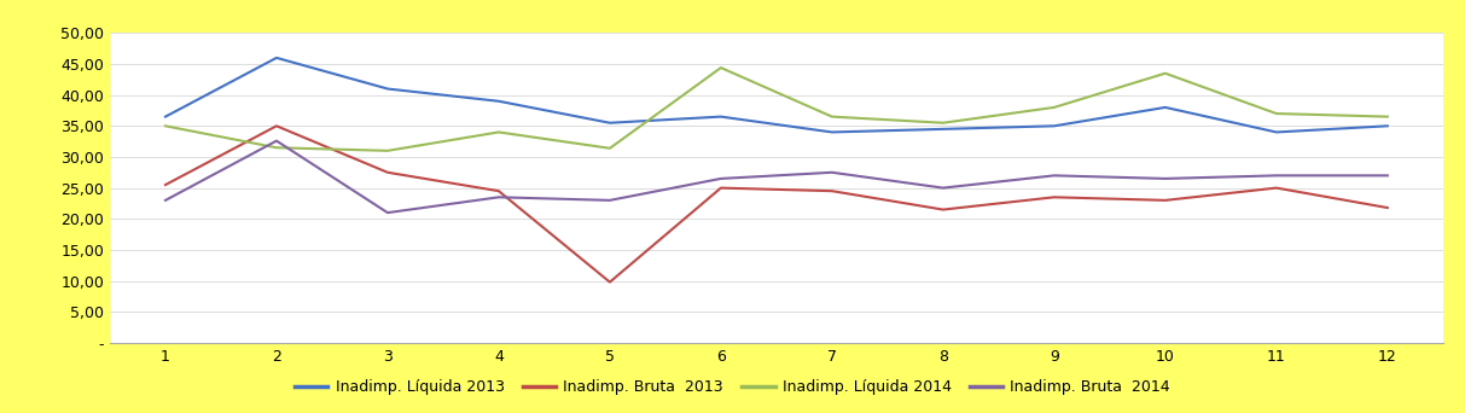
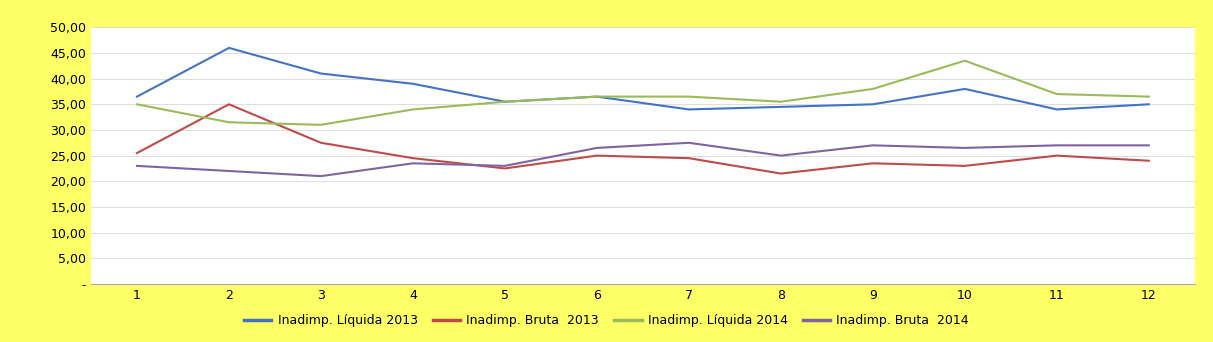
Inadimp. Bruta 2014/2: 32,6 -> 22,0
Inadimp. Bruta 2013/5: 9,8 -> 22,5
Inadimp. Líquida 2014/5: 31,4 -> 35,5
Inadimp. Líquida 2014/6: 44,4 -> 36,5
Inadimp. Bruta 2013/12: 21,8 -> 24,0
